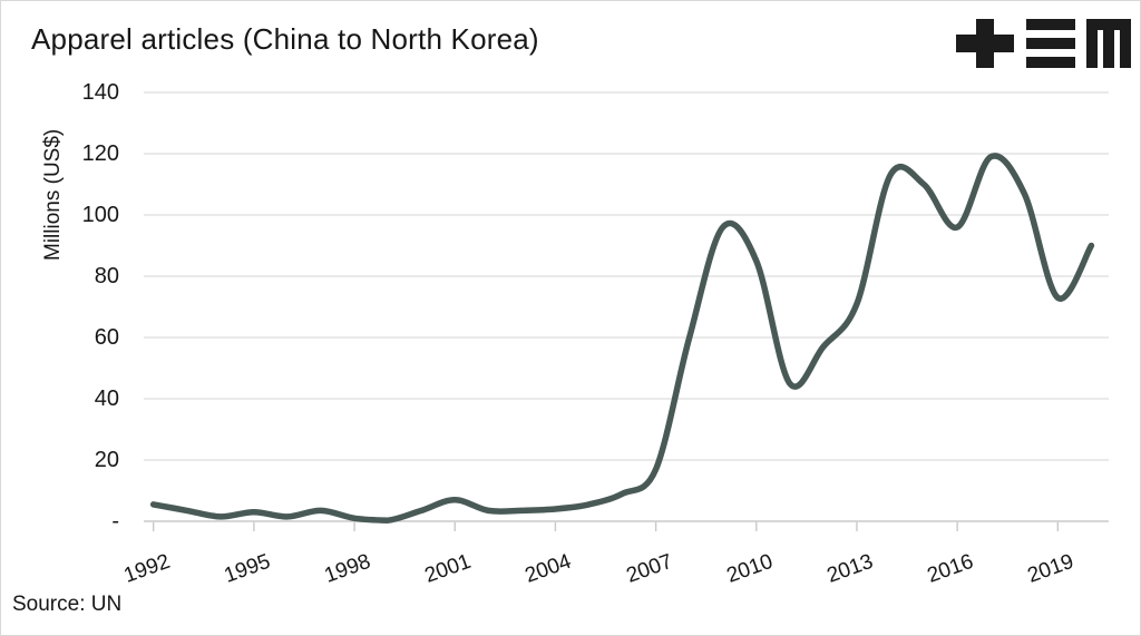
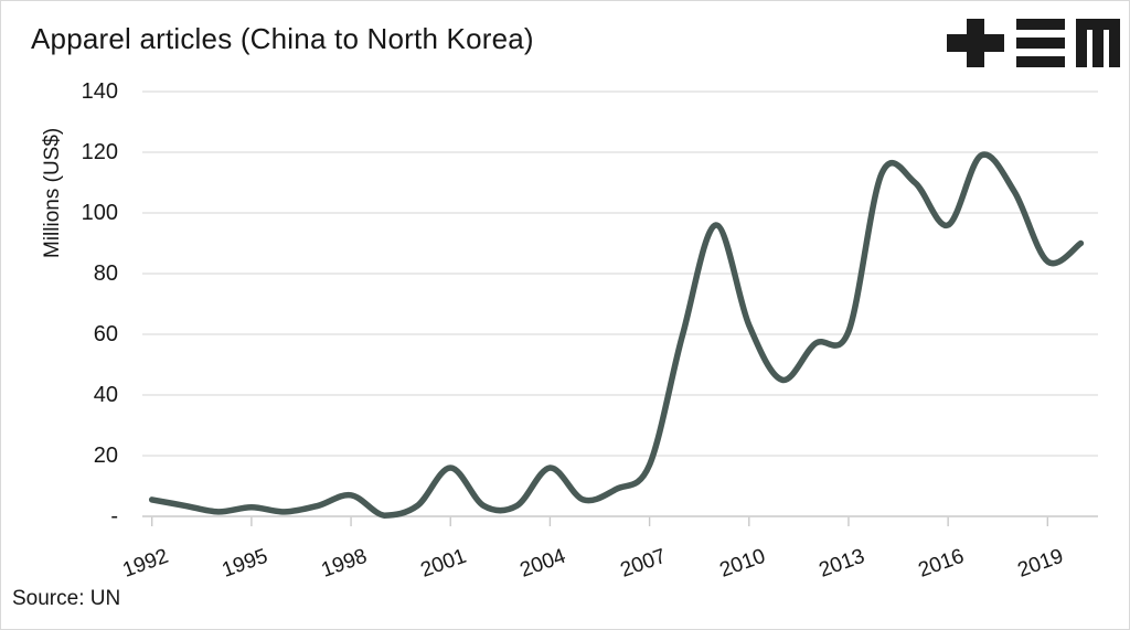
1998: 1 -> 7
2001: 7 -> 16
2004: 4 -> 16
2010: 85 -> 63
2013: 71 -> 61
2019: 73 -> 84
